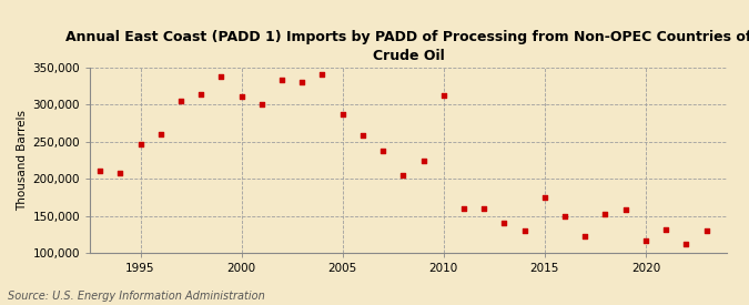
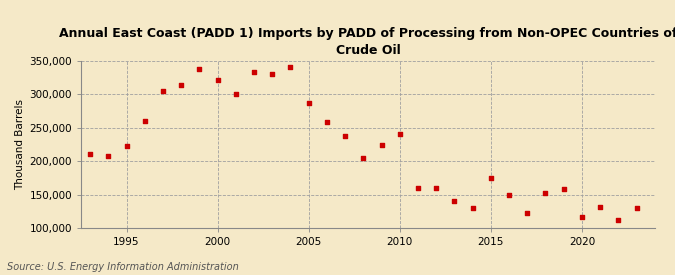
1995: 246,000 -> 222,000
2000: 310,000 -> 321,000
2010: 312,000 -> 240,000
